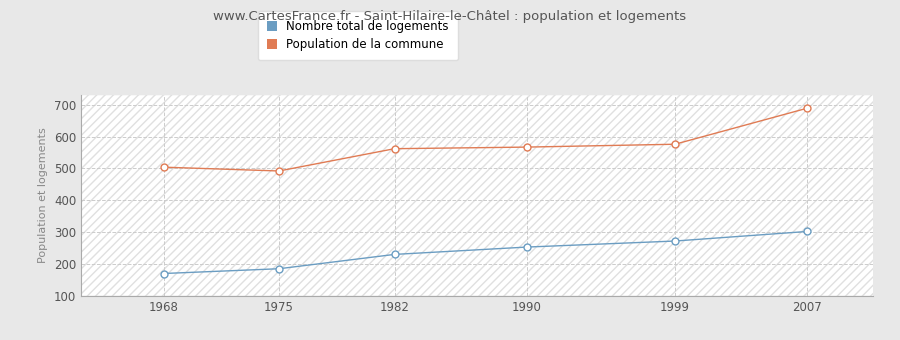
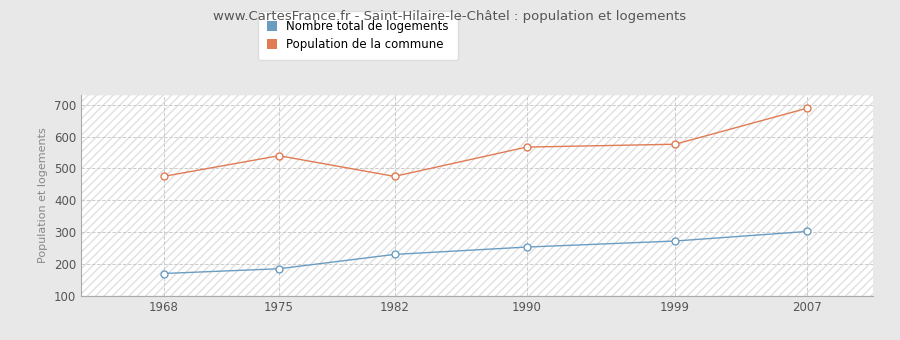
Population de la commune/1968: 504 -> 475
Population de la commune/1975: 492 -> 540
Population de la commune/1982: 562 -> 475
